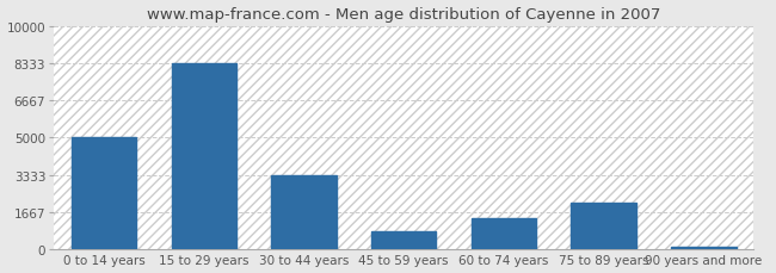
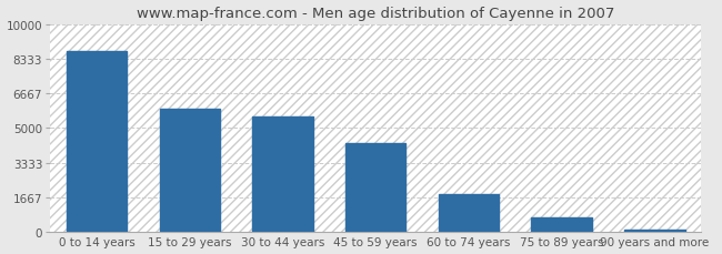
0 to 14 years: 5000 -> 8700
15 to 29 years: 8300 -> 5900
30 to 44 years: 3300 -> 5600
45 to 59 years: 800 -> 4300
60 to 74 years: 1400 -> 1800
75 to 89 years: 2100 -> 700
